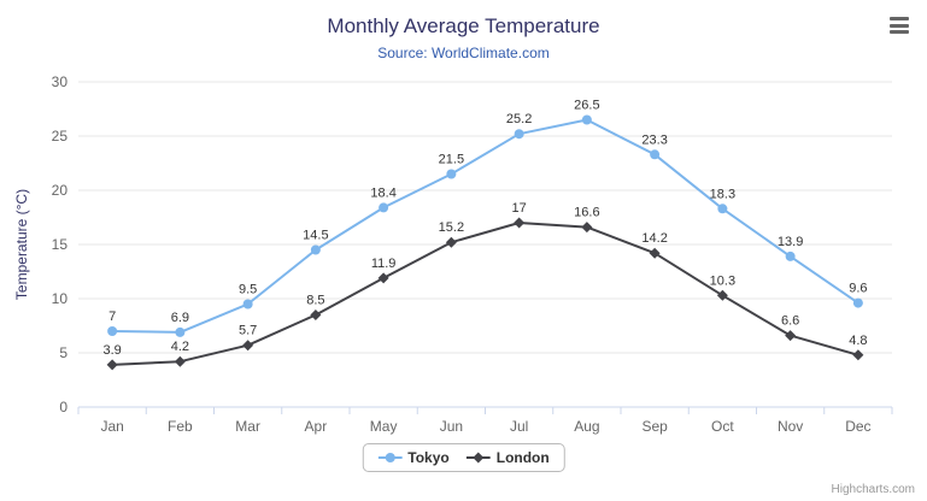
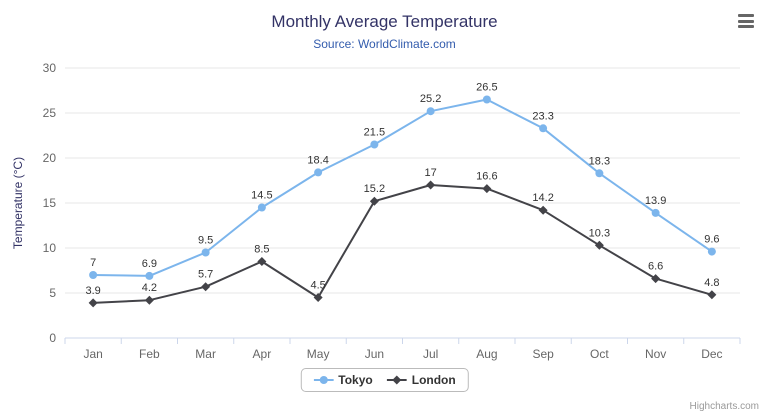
London/May: 11.9 -> 4.5
